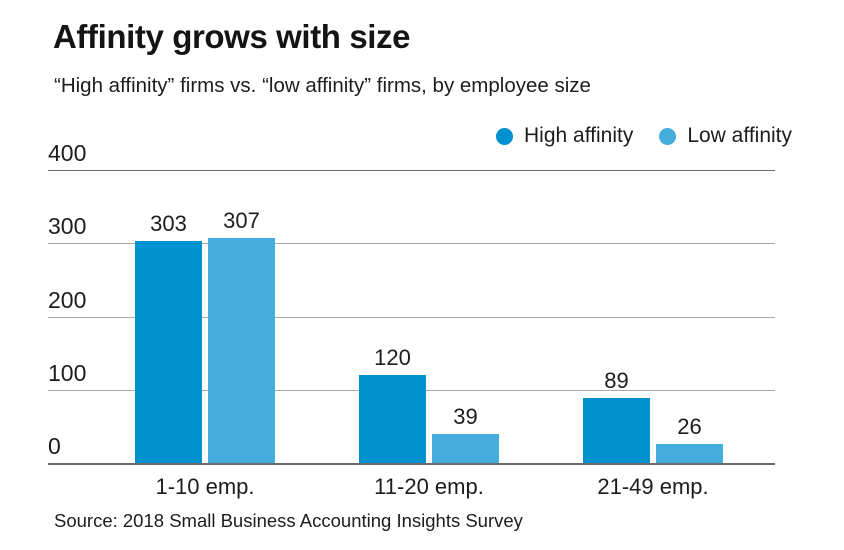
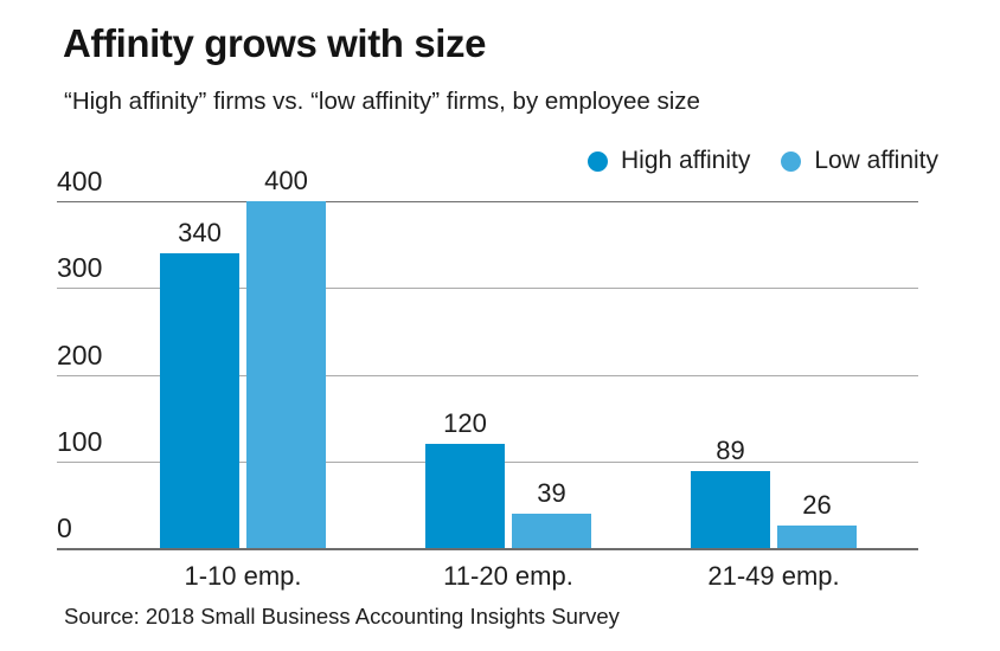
High affinity/1-10 emp.: 303 -> 340
Low affinity/1-10 emp.: 307 -> 400
